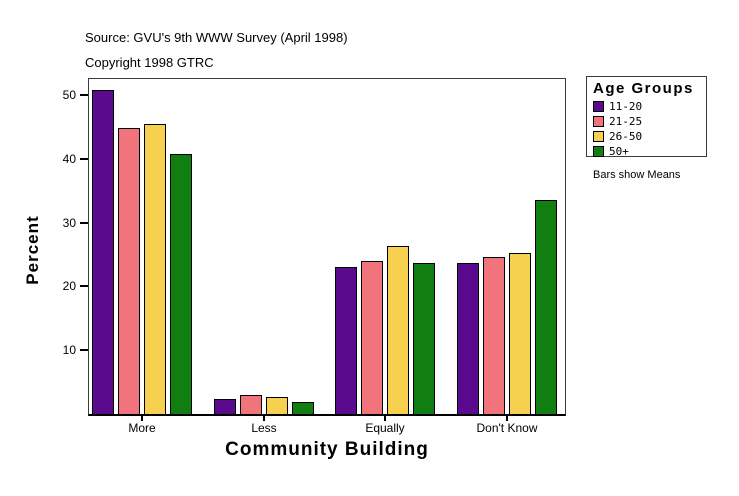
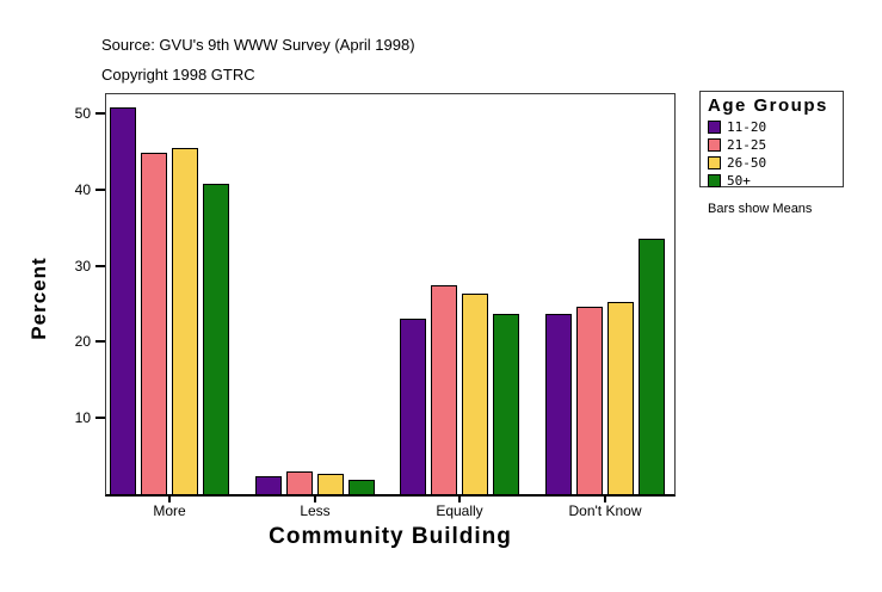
21-25/Equally: 24 -> 28
